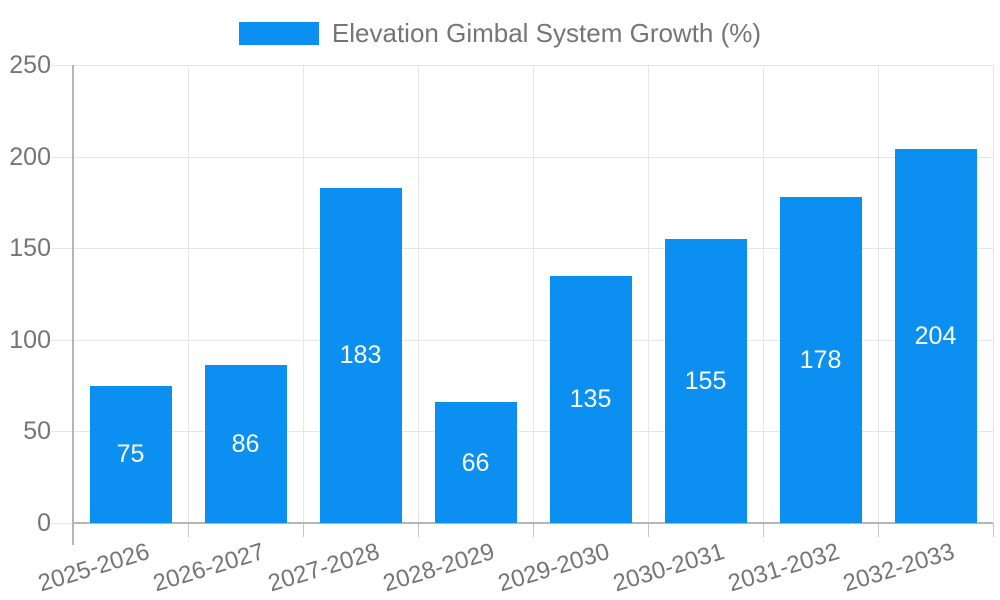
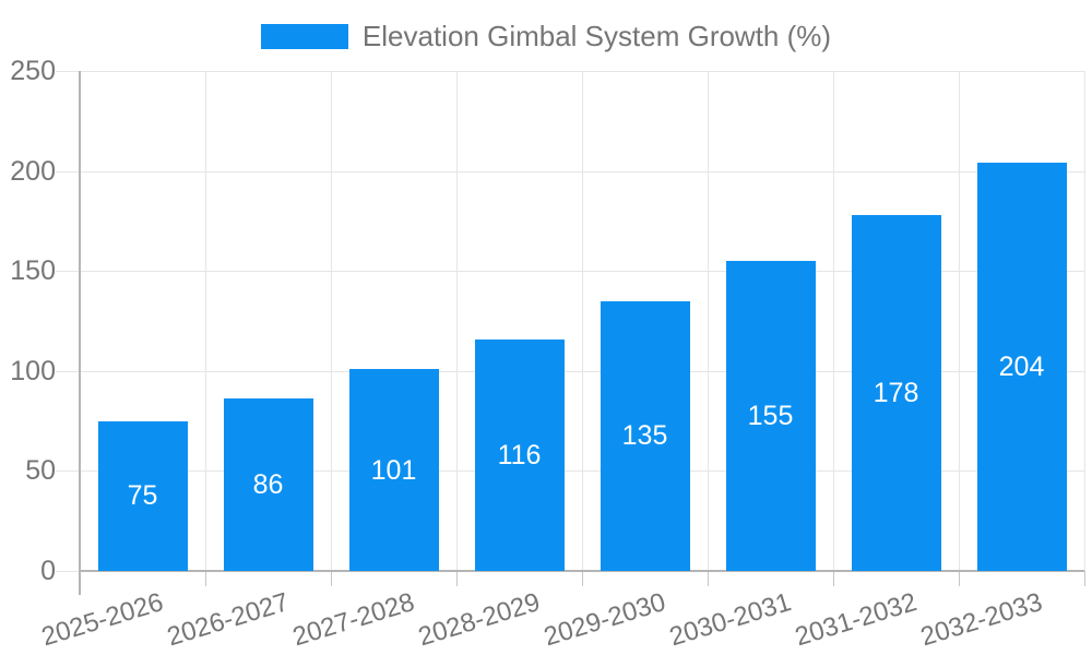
2027-2028: 183 -> 101
2028-2029: 66 -> 116
